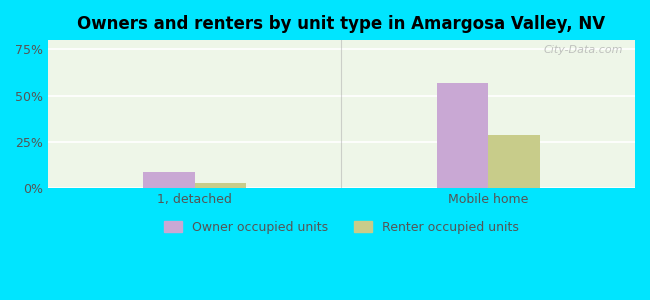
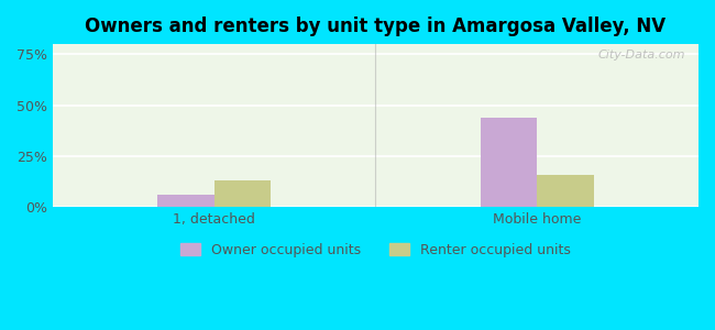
Owner occupied units/1, detached: 9% -> 6%
Renter occupied units/1, detached: 3% -> 13%
Owner occupied units/Mobile home: 57% -> 44%
Renter occupied units/Mobile home: 29% -> 16%
